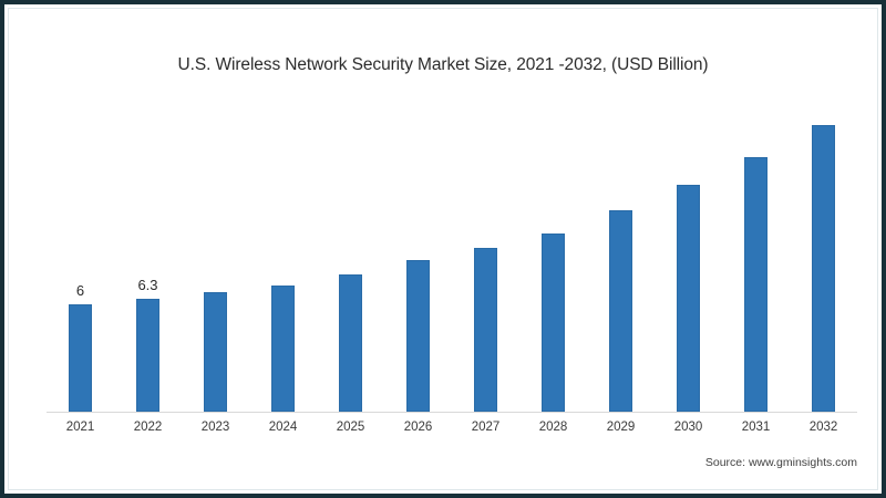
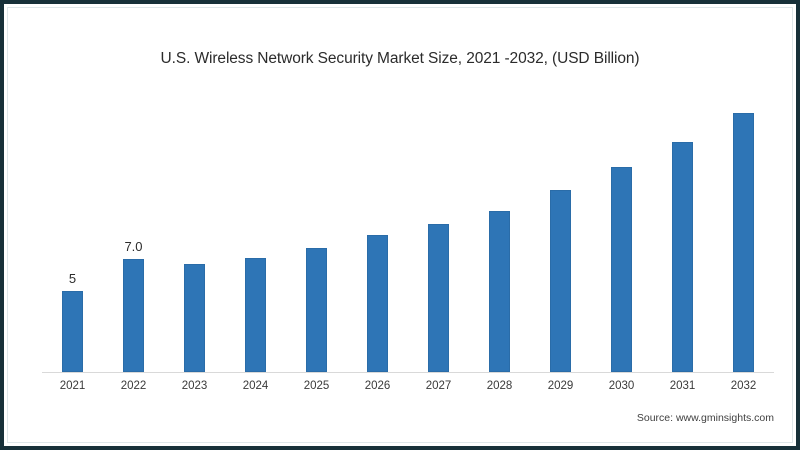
2021: 6 -> 5
2022: 6.3 -> 7.0
